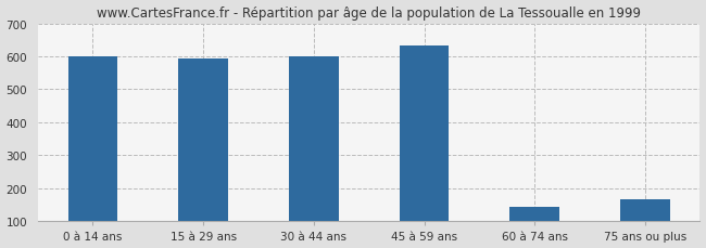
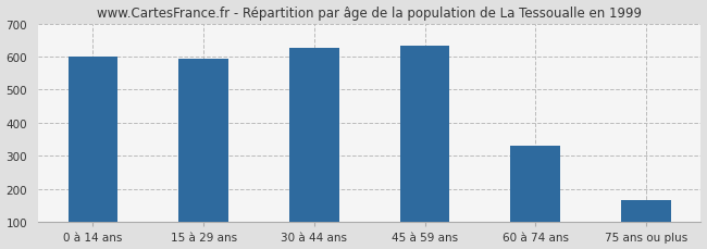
30 à 44 ans: 600 -> 627
60 à 74 ans: 145 -> 330
